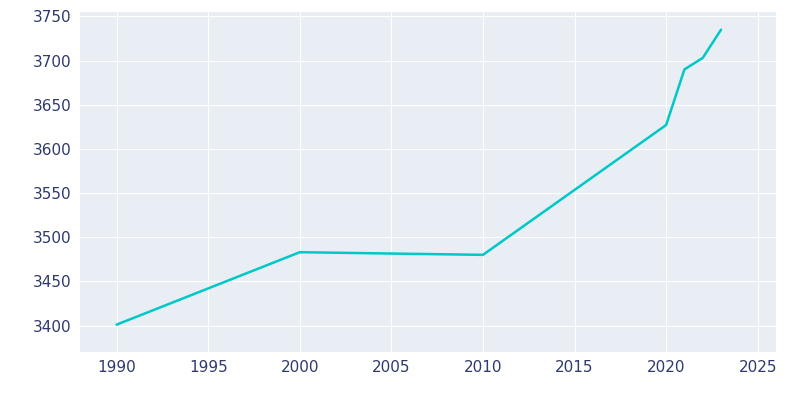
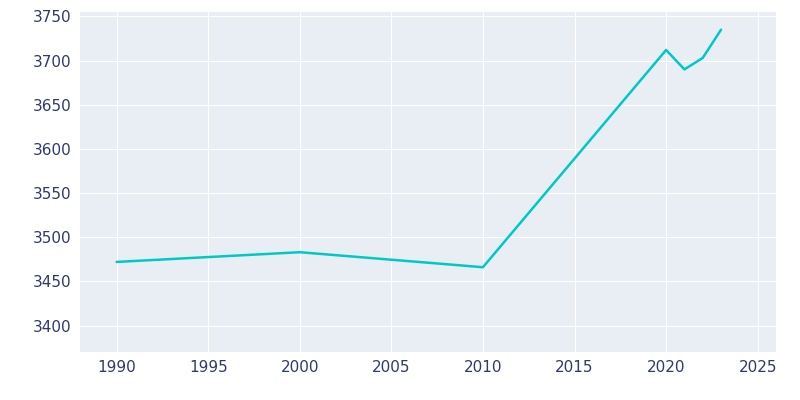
1990: 3401 -> 3472
2010: 3480 -> 3466
2020: 3627 -> 3712
